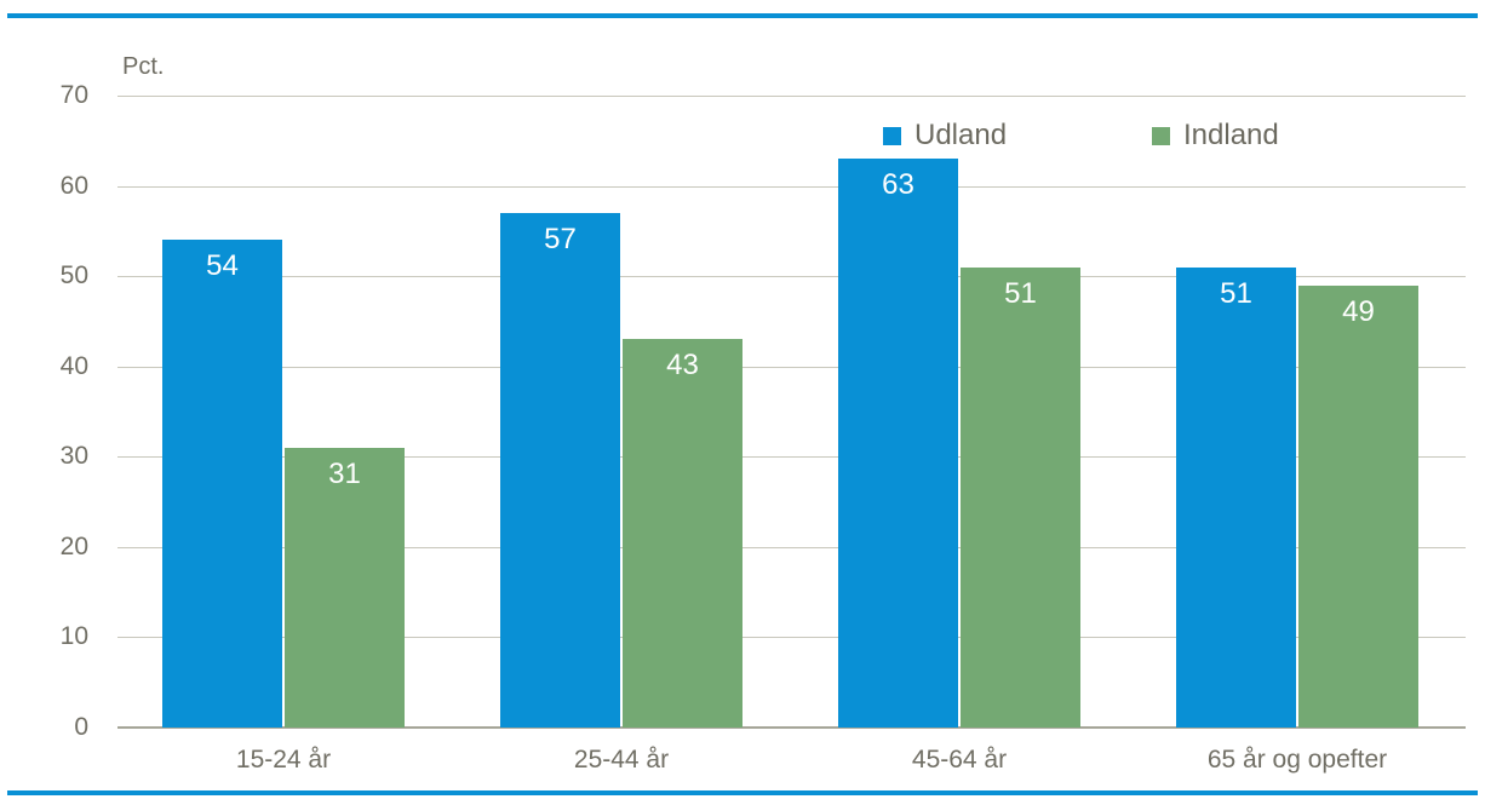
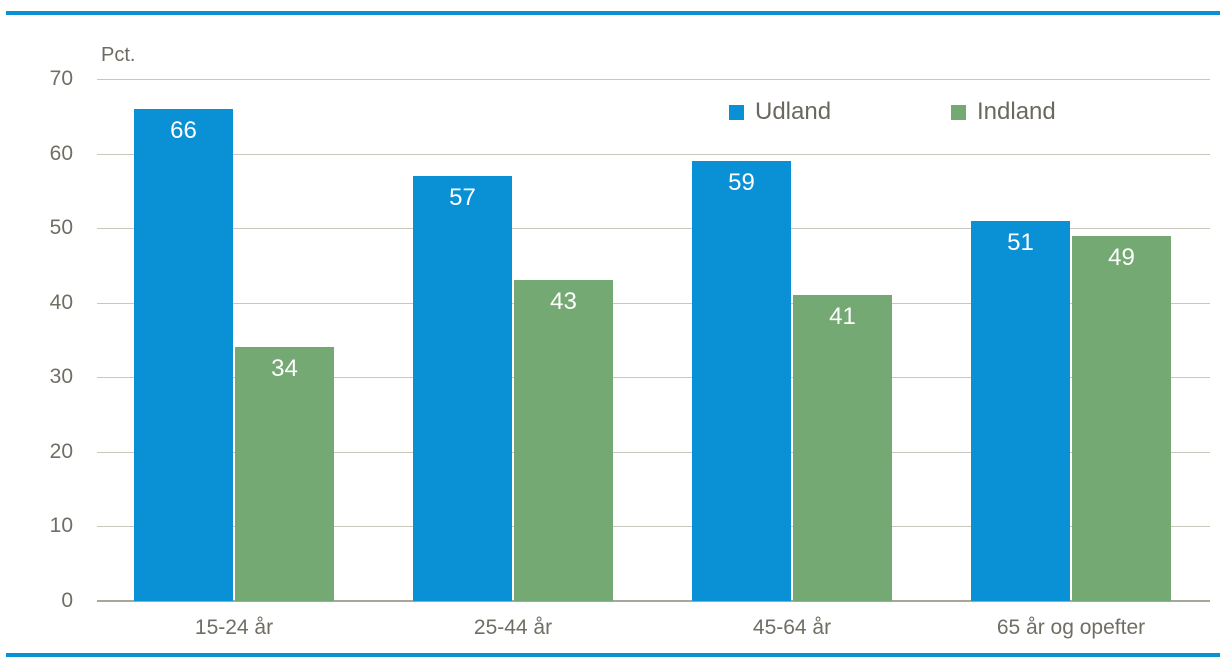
Udland/15-24 år: 54 -> 66
Indland/15-24 år: 31 -> 34
Udland/45-64 år: 63 -> 59
Indland/45-64 år: 51 -> 41
